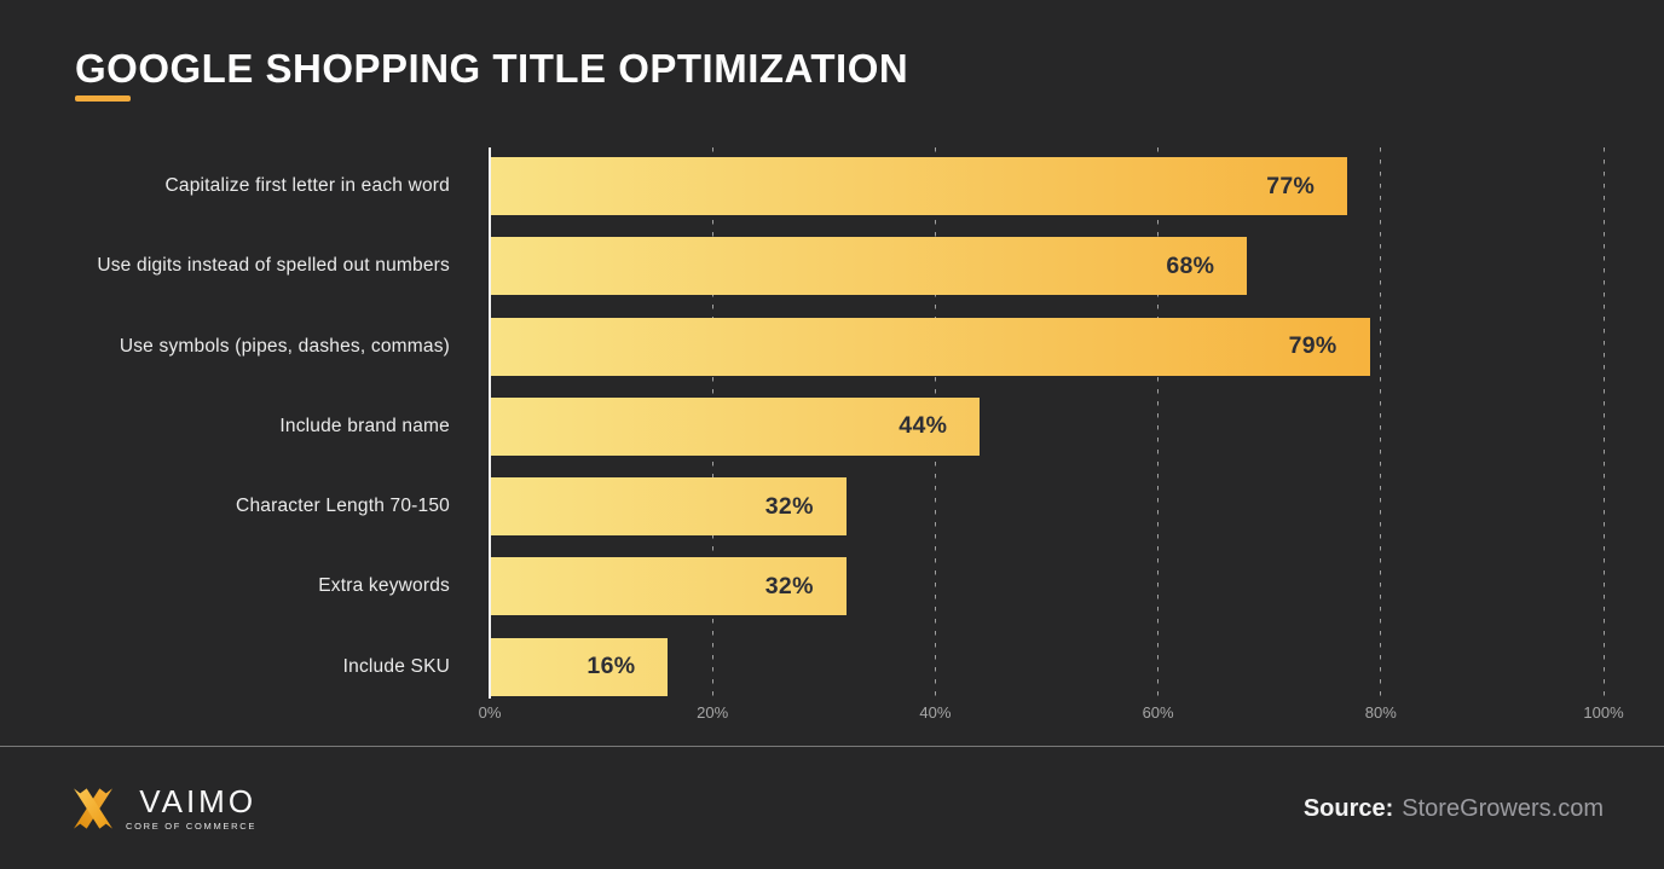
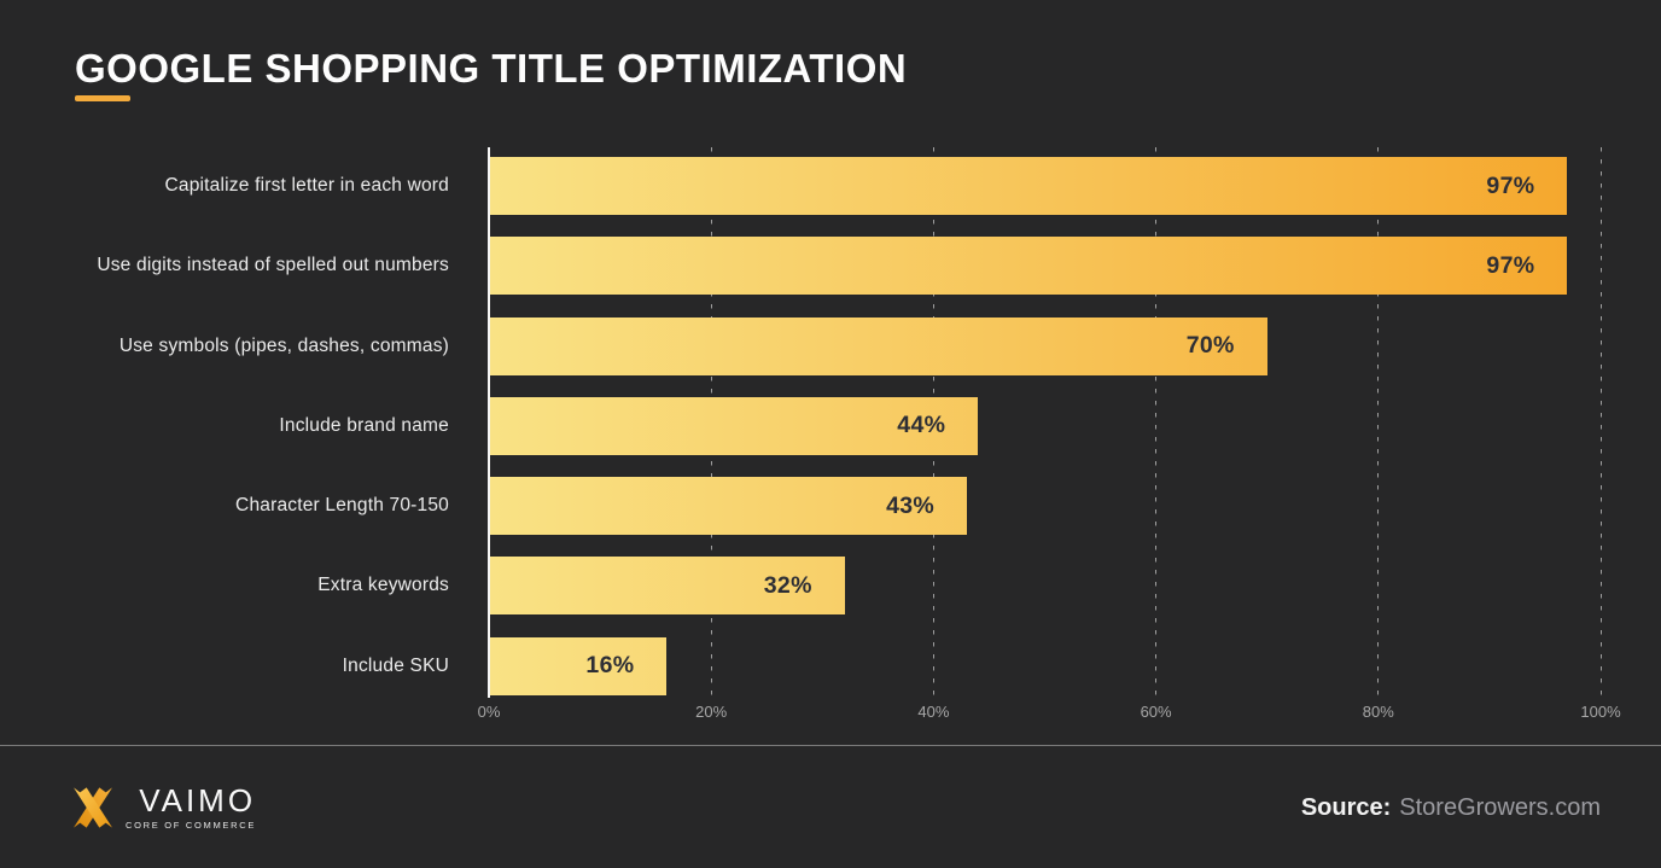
Capitalize first letter in each word: 77% -> 97%
Use digits instead of spelled out numbers: 68% -> 97%
Use symbols (pipes, dashes, commas): 79% -> 70%
Character Length 70-150: 32% -> 43%
